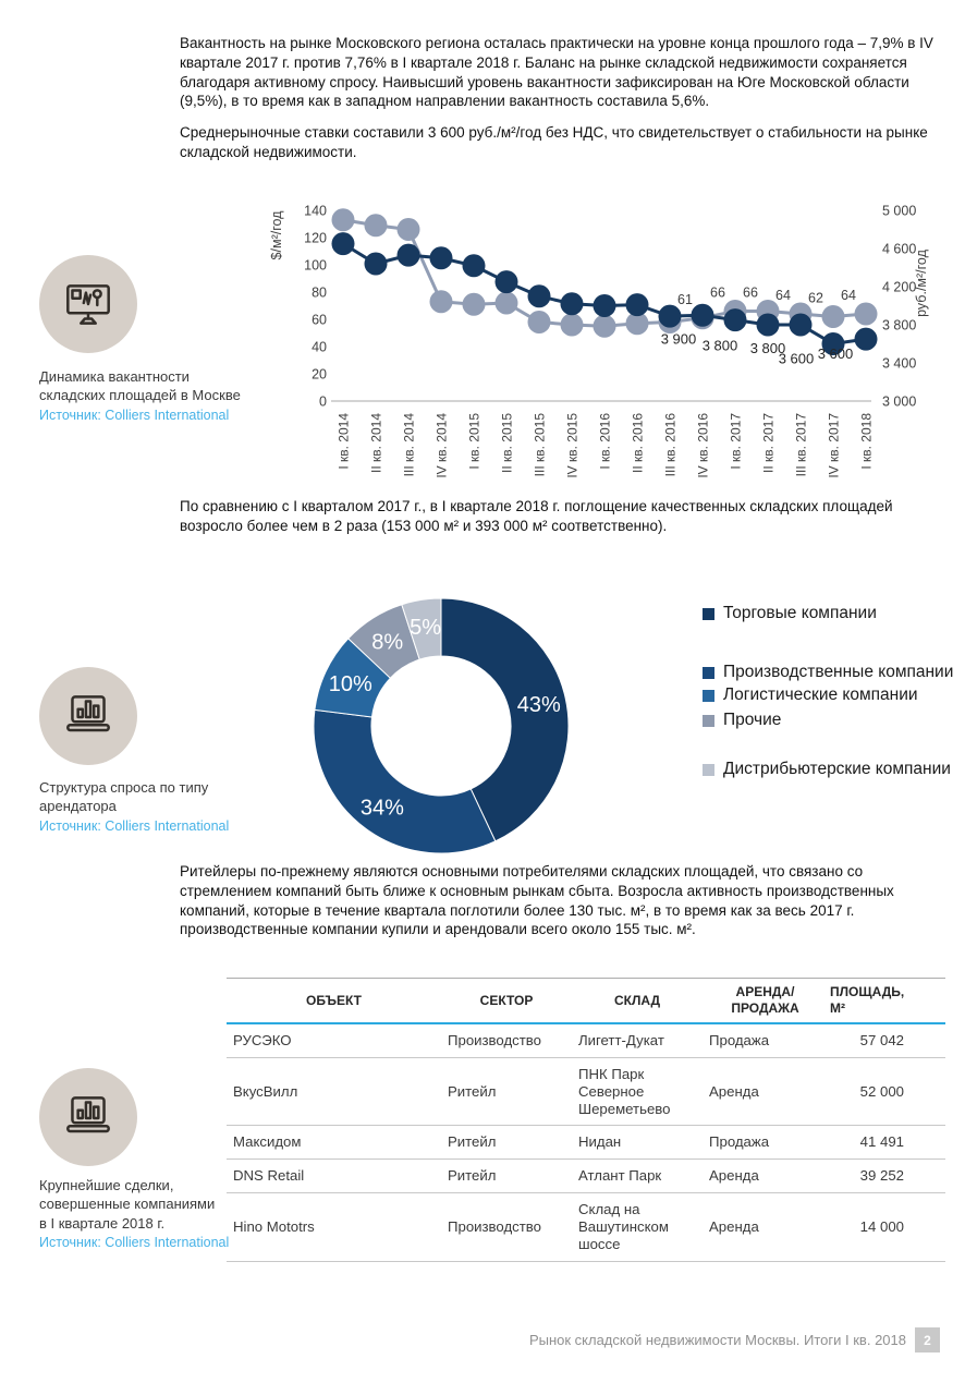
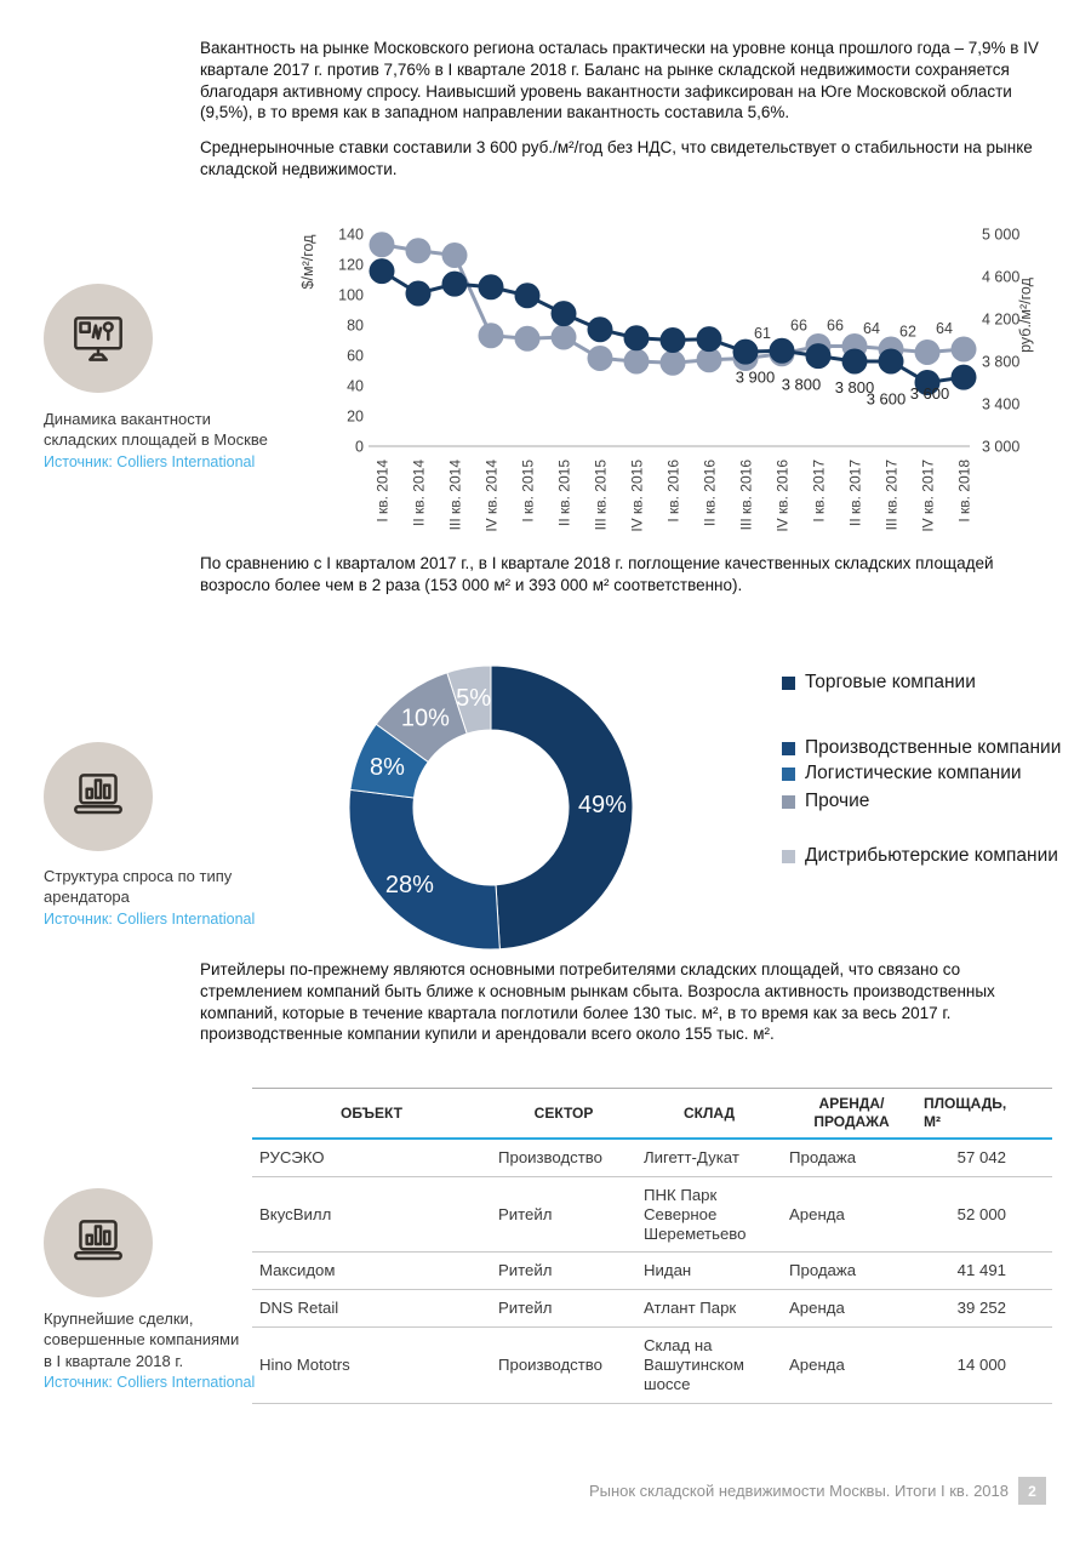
Структура спроса по типу арендатора/Торговые компании: 43% -> 49%
Структура спроса по типу арендатора/Производственные компании: 34% -> 28%
Структура спроса по типу арендатора/Логистические компании: 10% -> 8%
Структура спроса по типу арендатора/Прочие: 8% -> 10%
